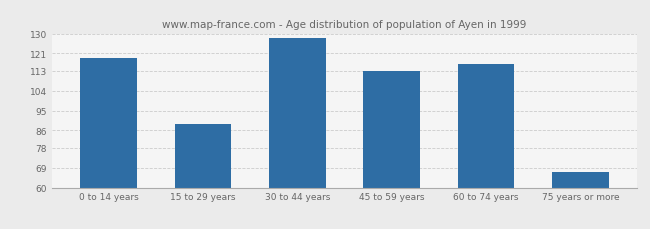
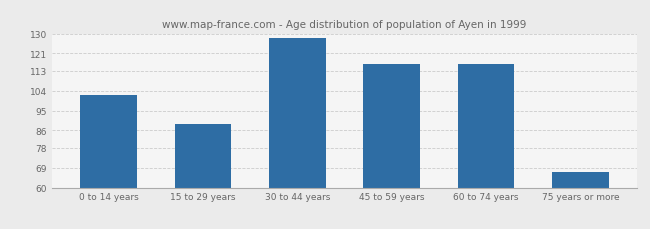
0 to 14 years: 119 -> 102
45 to 59 years: 113 -> 116
